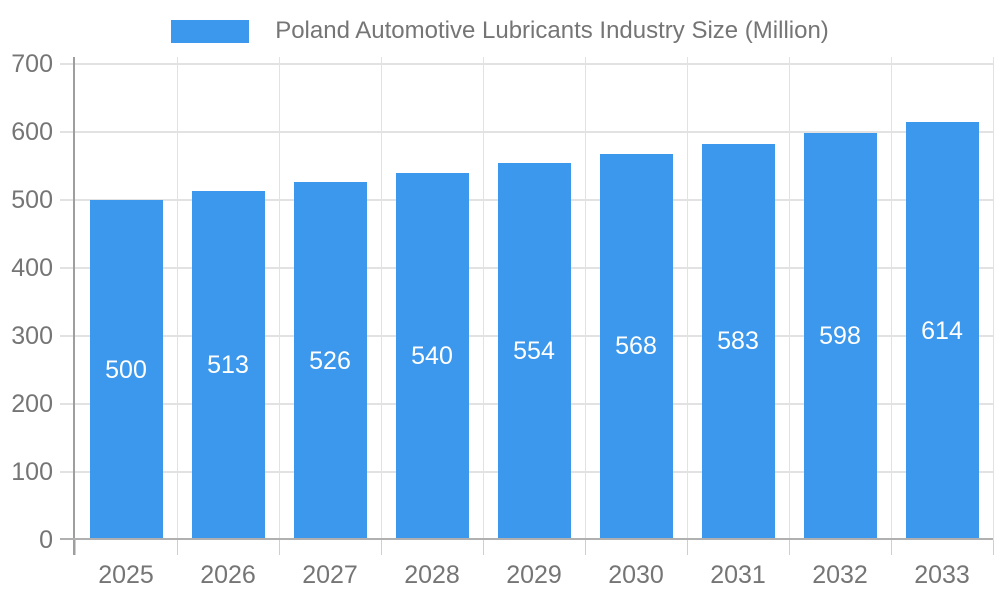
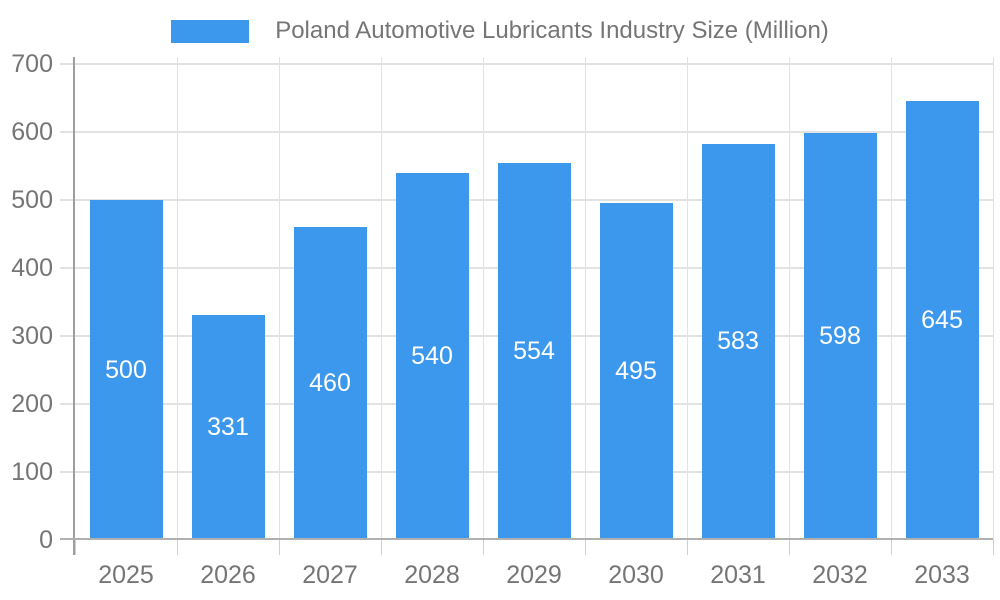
2026: 513 -> 331
2027: 526 -> 460
2030: 568 -> 495
2033: 614 -> 645
